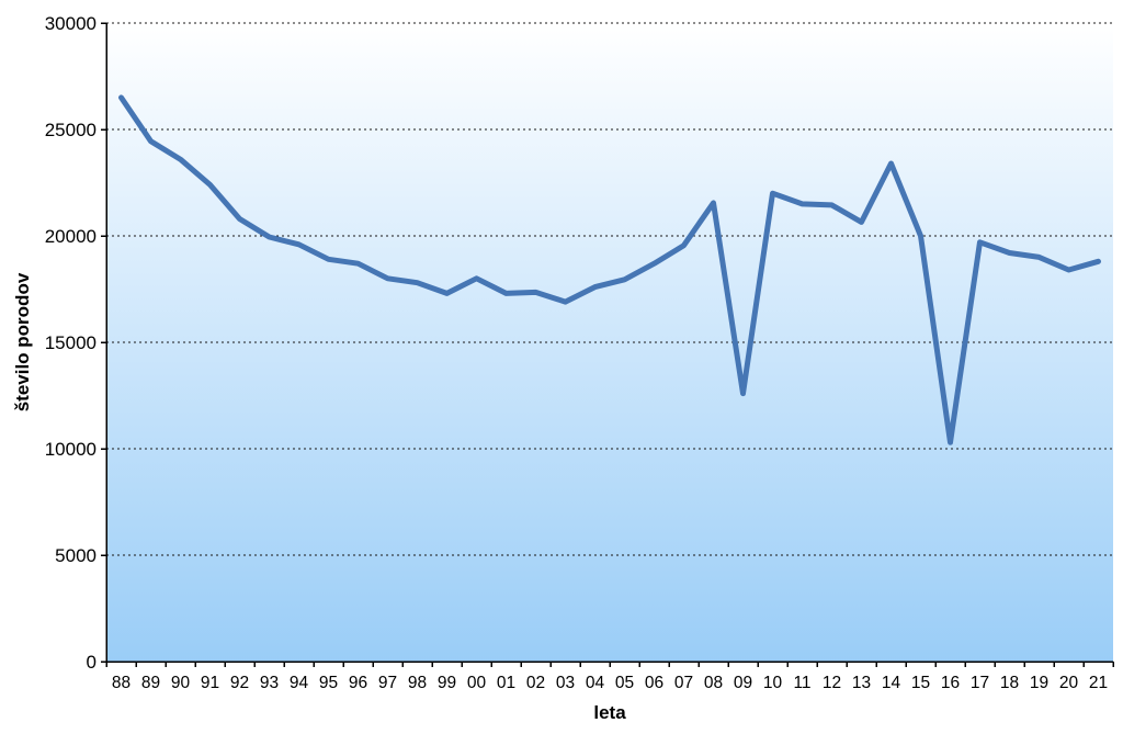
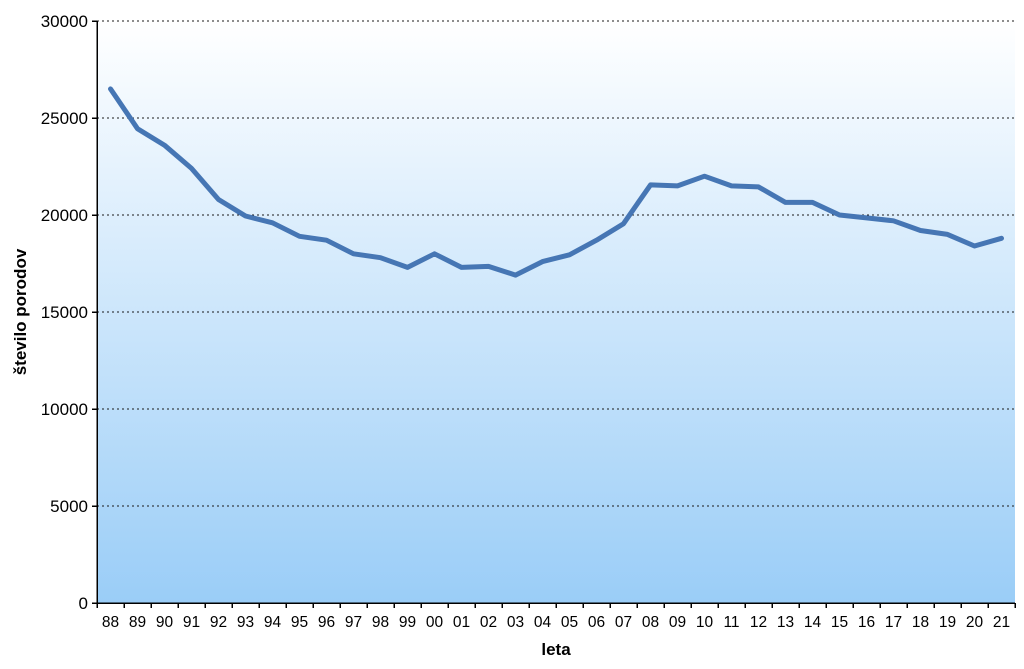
09: 12600 -> 21500
14: 23400 -> 20600
16: 10300 -> 19800
